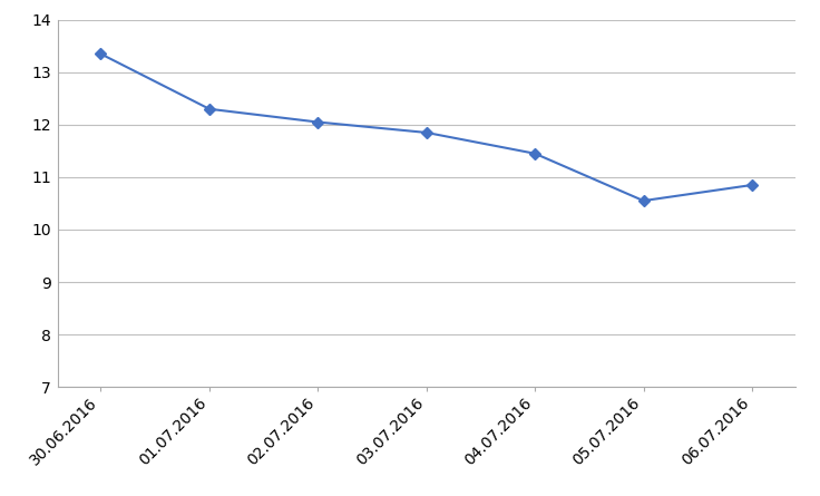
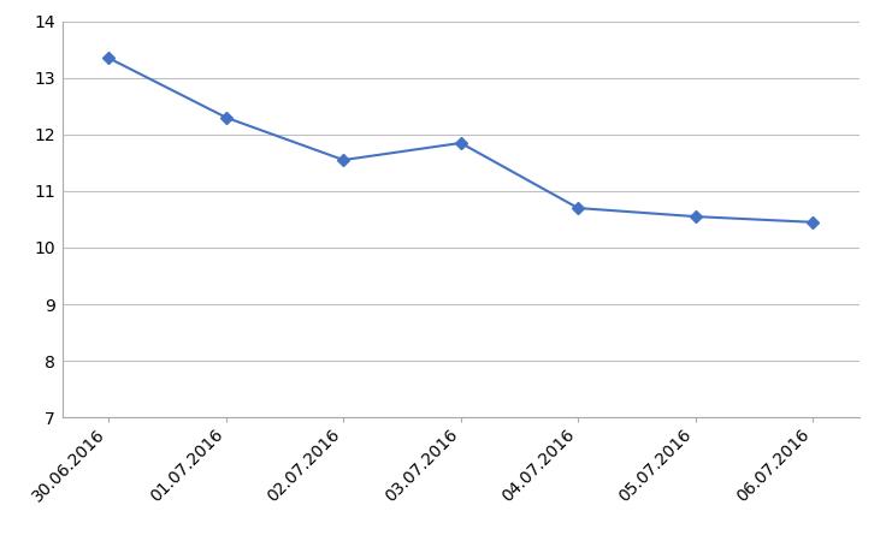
02.07.2016: 12.05 -> 11.55
04.07.2016: 11.45 -> 10.70
06.07.2016: 10.85 -> 10.45
